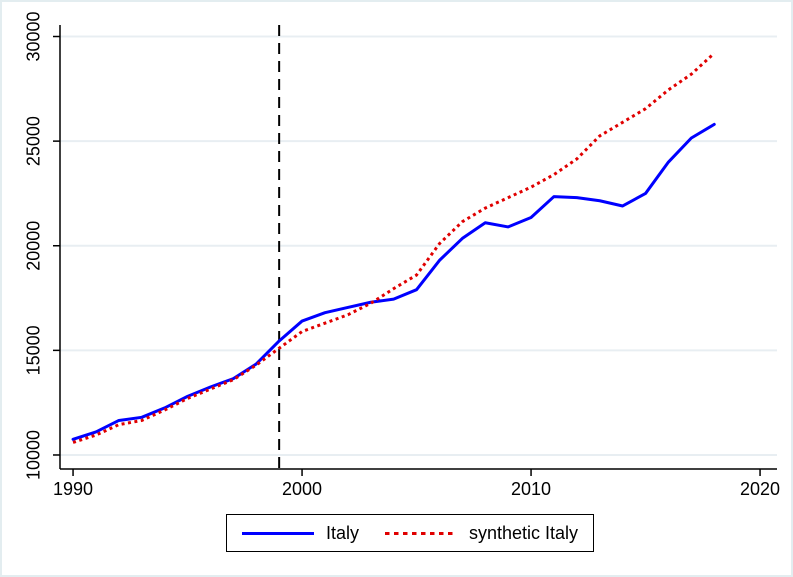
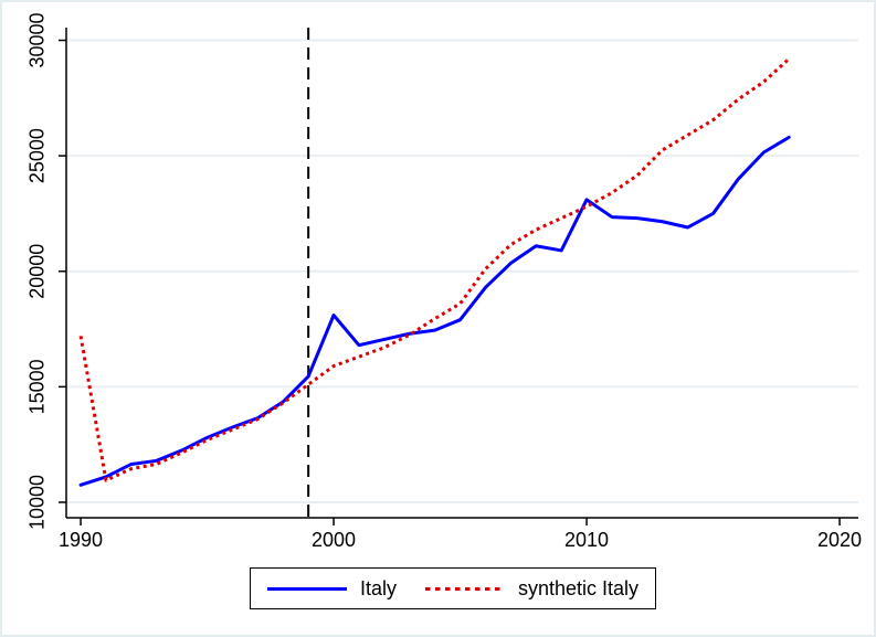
synthetic Italy/1990: 10600 -> 17200
Italy/2000: 16400 -> 18100
Italy/2010: 21400 -> 23100
